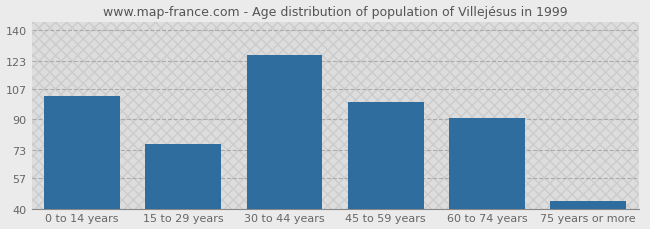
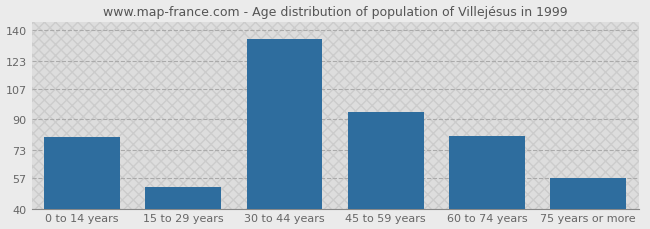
0 to 14 years: 103 -> 80
15 to 29 years: 76 -> 52
30 to 44 years: 126 -> 135
45 to 59 years: 100 -> 94
60 to 74 years: 91 -> 81
75 years or more: 44 -> 57
